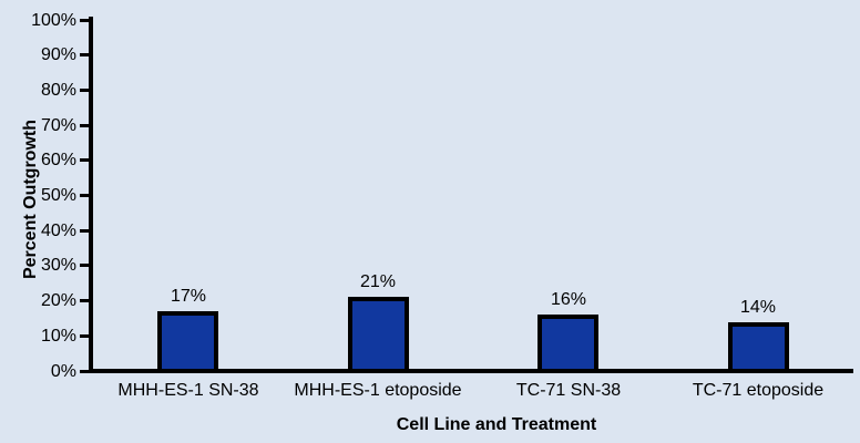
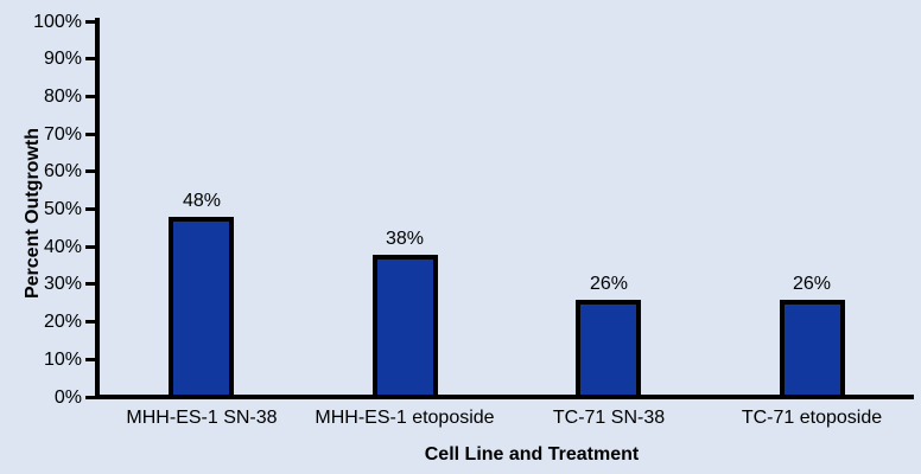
MHH-ES-1 SN-38: 17% -> 48%
MHH-ES-1 etoposide: 21% -> 38%
TC-71 SN-38: 16% -> 26%
TC-71 etoposide: 14% -> 26%
